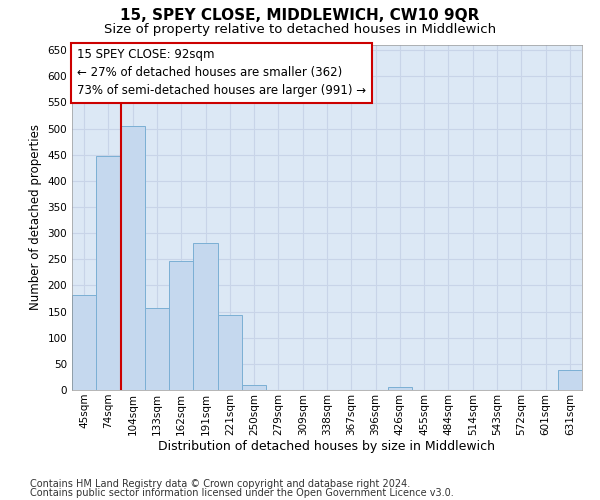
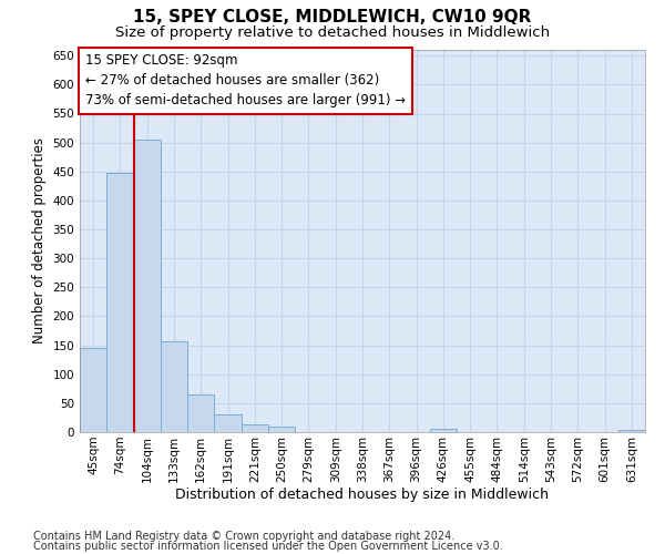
45sqm: 182 -> 145
162sqm: 246 -> 65
191sqm: 282 -> 30
221sqm: 144 -> 13
631sqm: 38 -> 4
